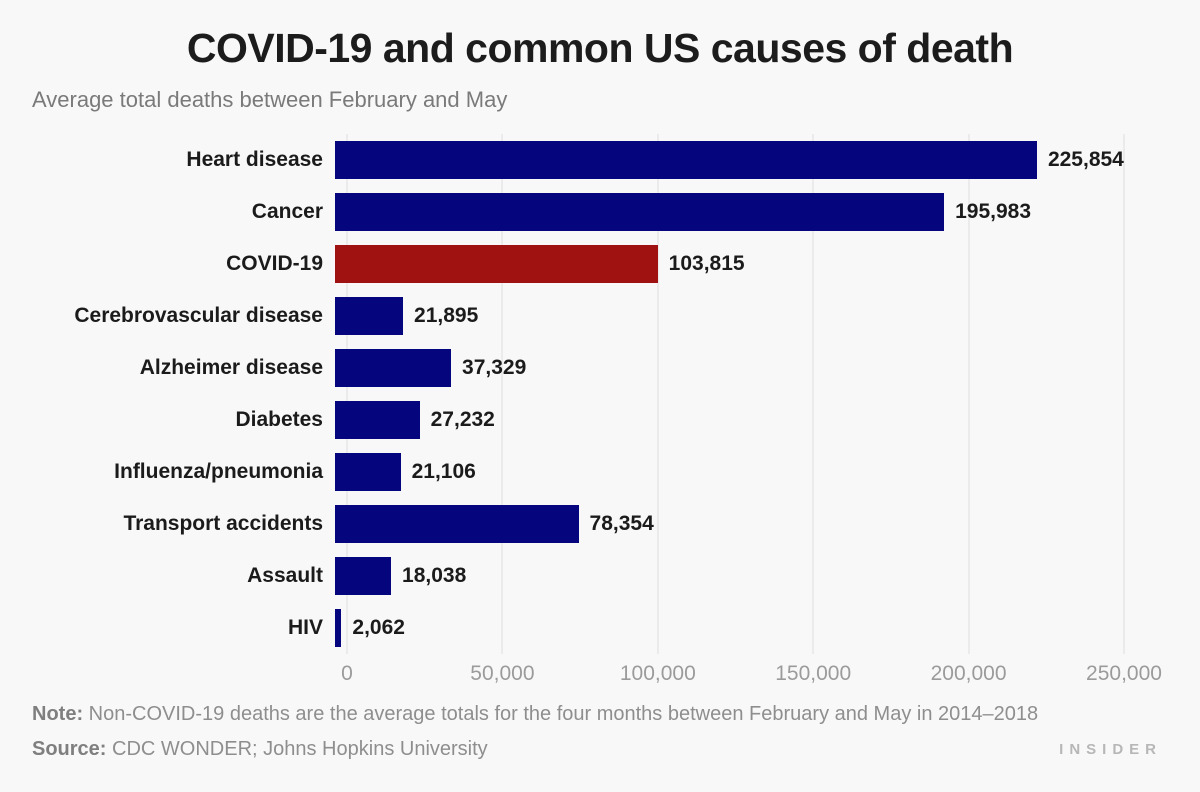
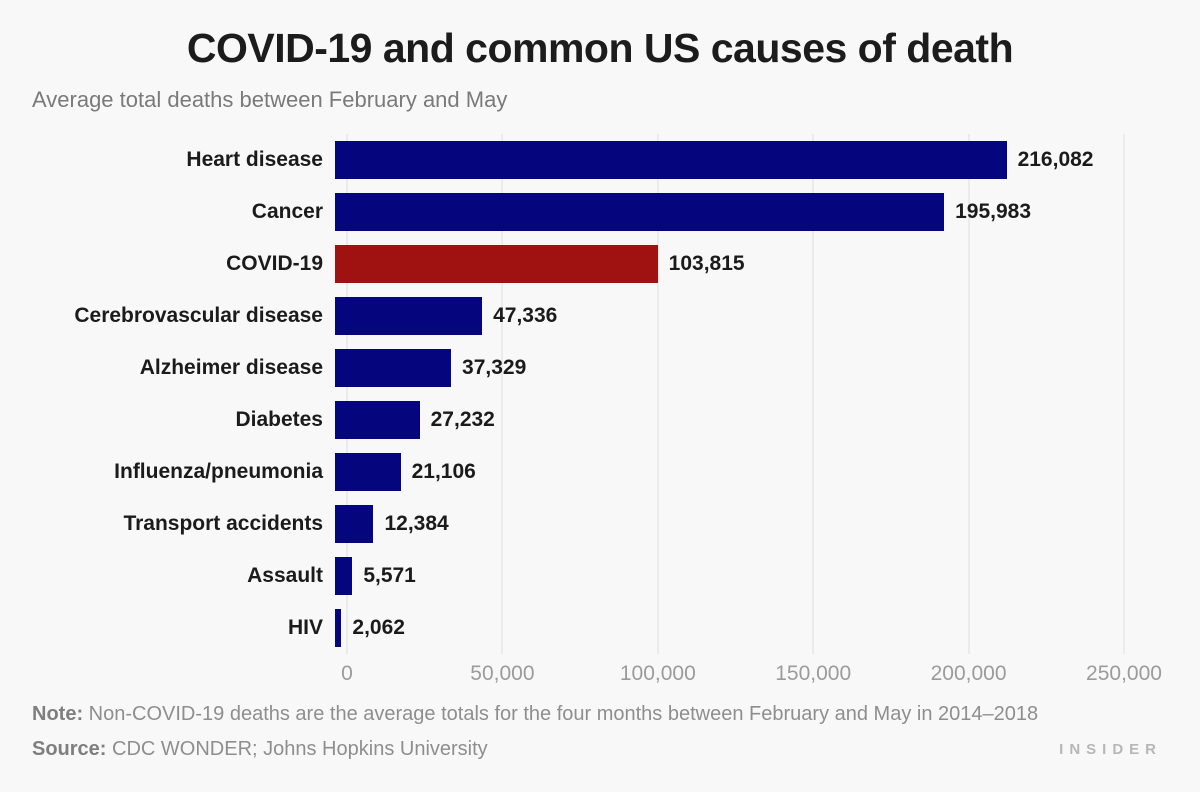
Heart disease: 225,854 -> 216,082
Cerebrovascular disease: 21,895 -> 47,336
Transport accidents: 78,354 -> 12,384
Assault: 18,038 -> 5,571
